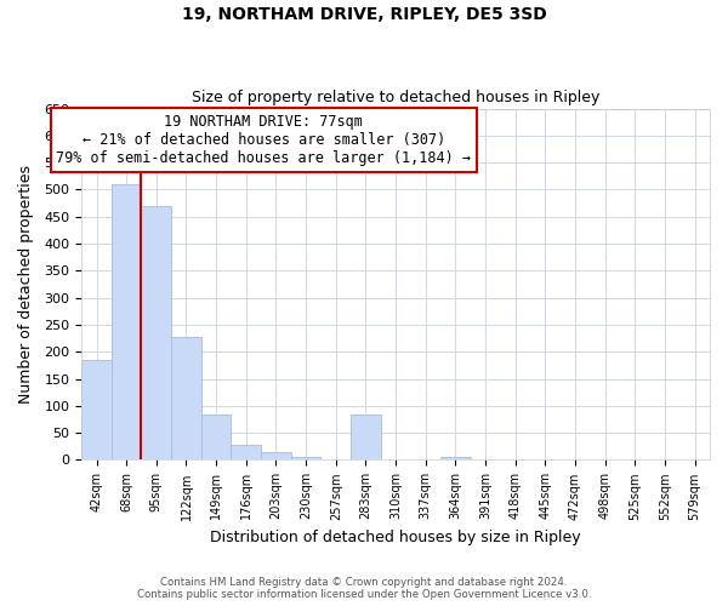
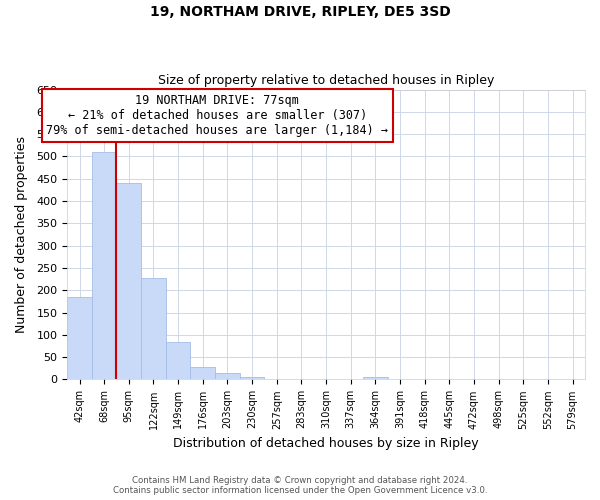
95sqm: 470 -> 440
283sqm: 85 -> 1
